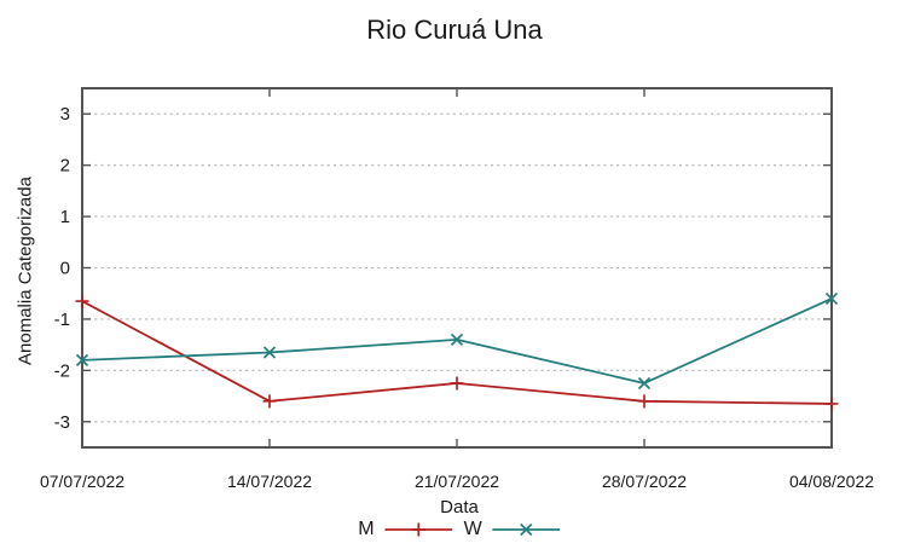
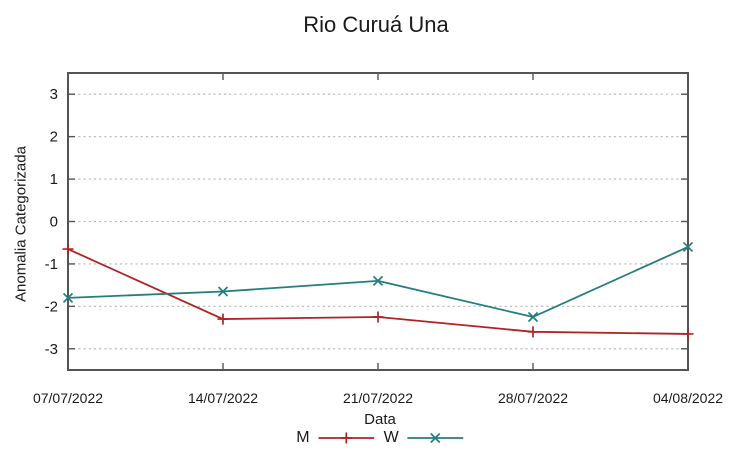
M/14/07/2022: -2.6 -> -2.3
